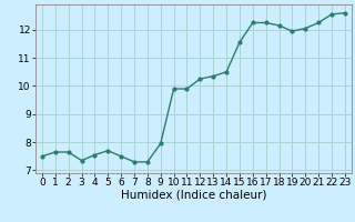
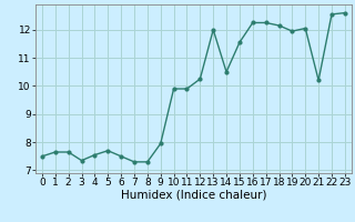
13: 10.35 -> 12.00
21: 12.25 -> 10.20
